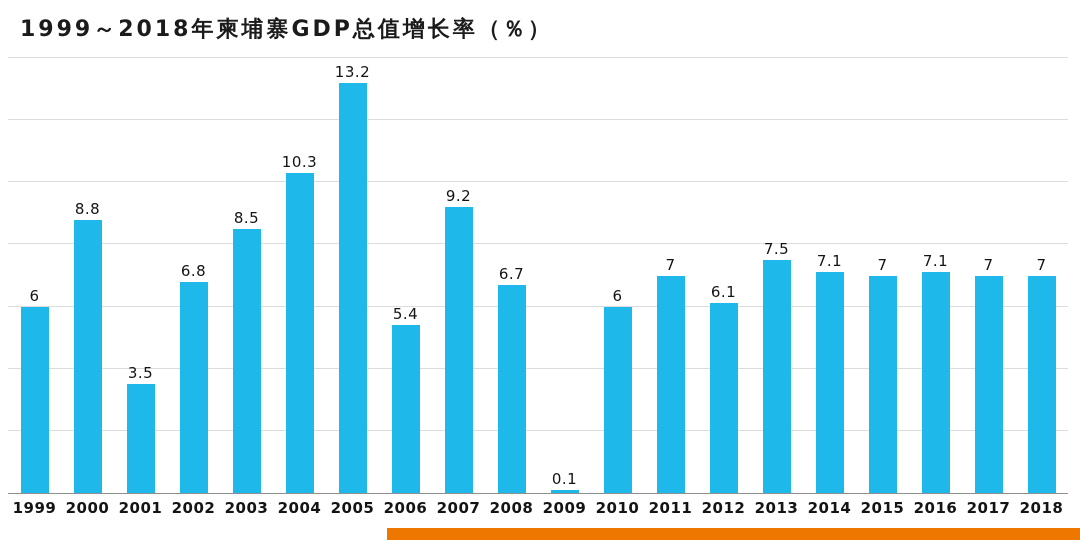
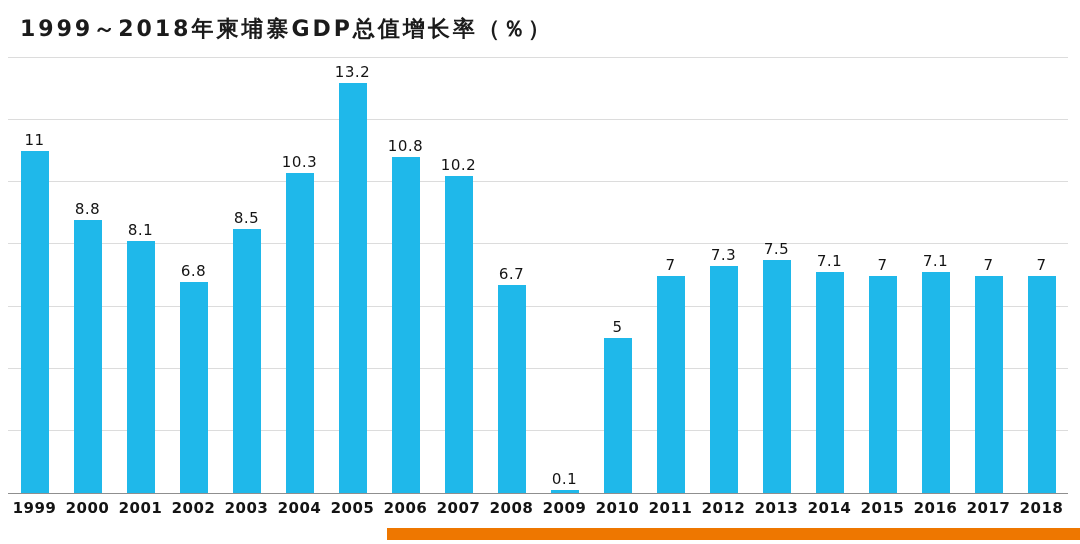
1999: 6 -> 11
2001: 3.5 -> 8.1
2006: 5.4 -> 10.8
2007: 9.2 -> 10.2
2010: 6 -> 5
2012: 6.1 -> 7.3
